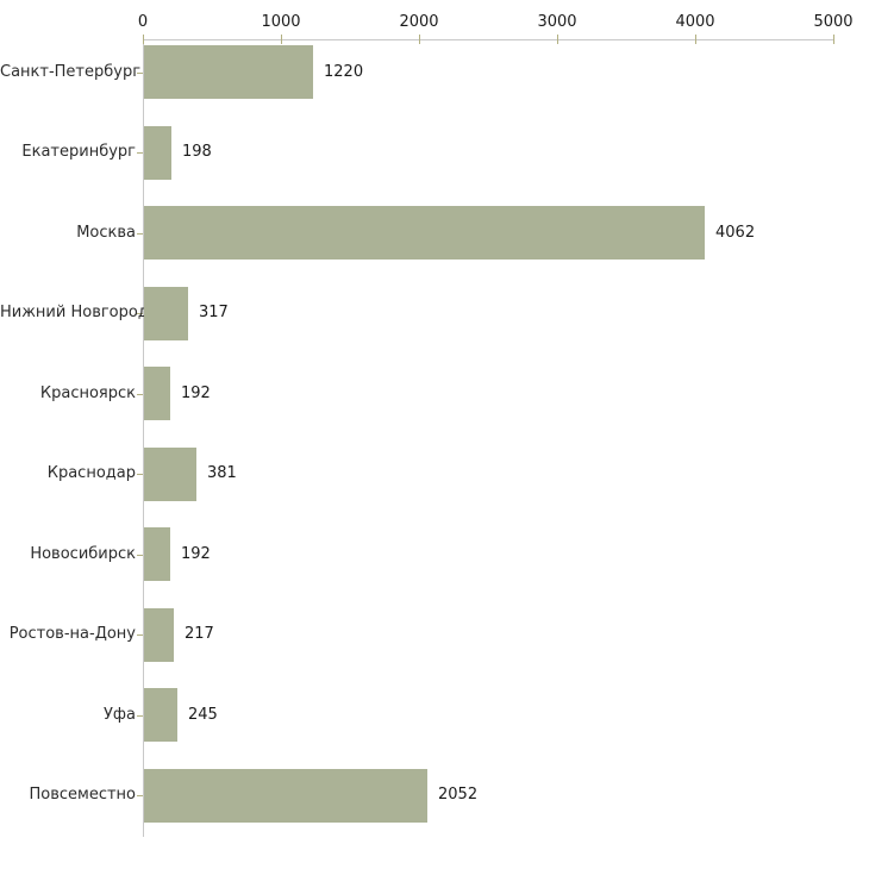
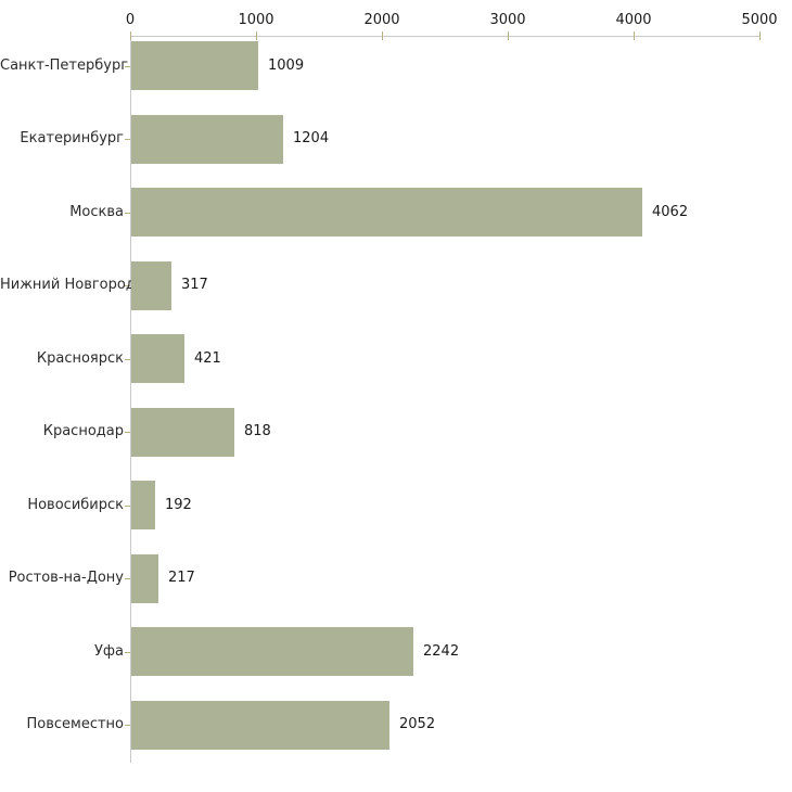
Санкт-Петербург: 1220 -> 1009
Екатеринбург: 198 -> 1204
Красноярск: 192 -> 421
Краснодар: 381 -> 818
Уфа: 245 -> 2242
